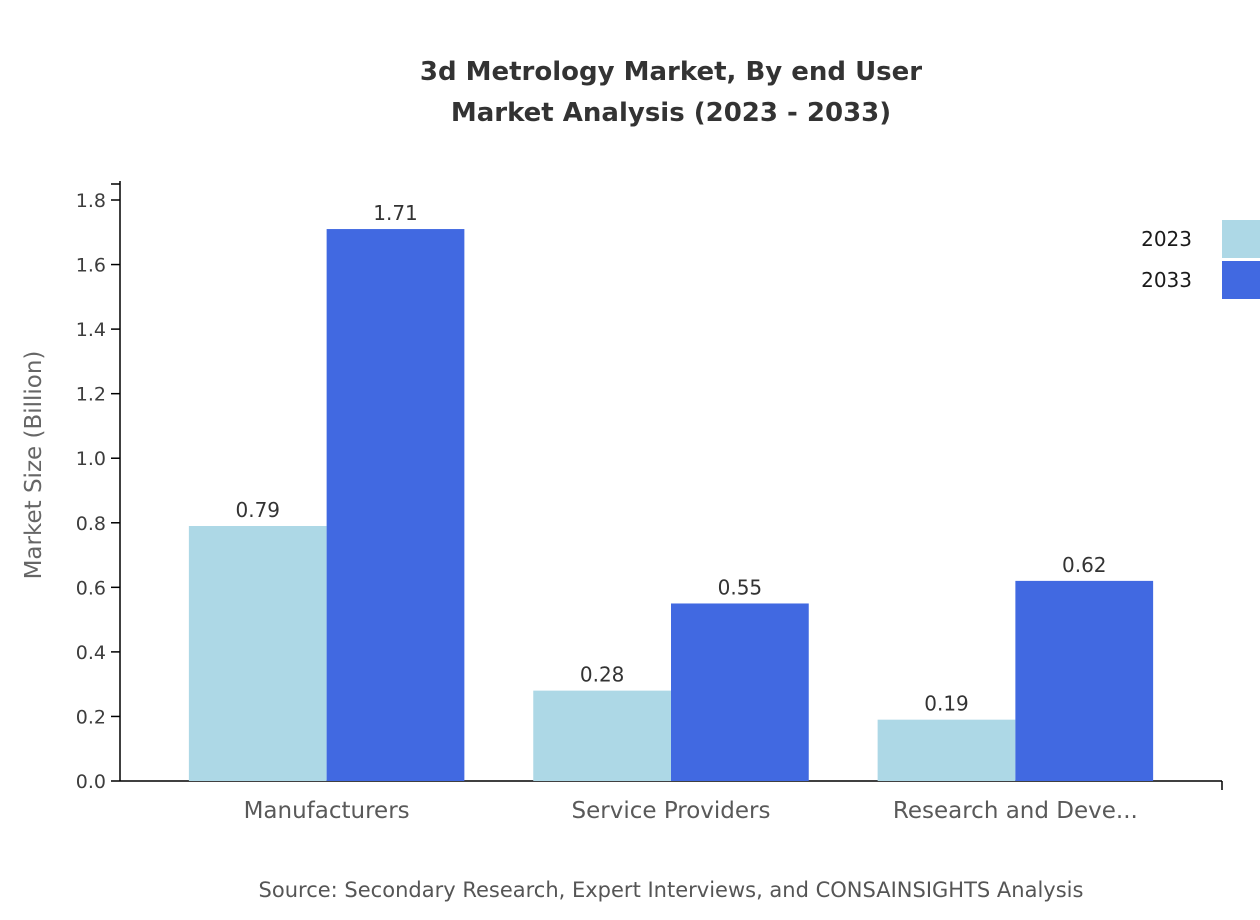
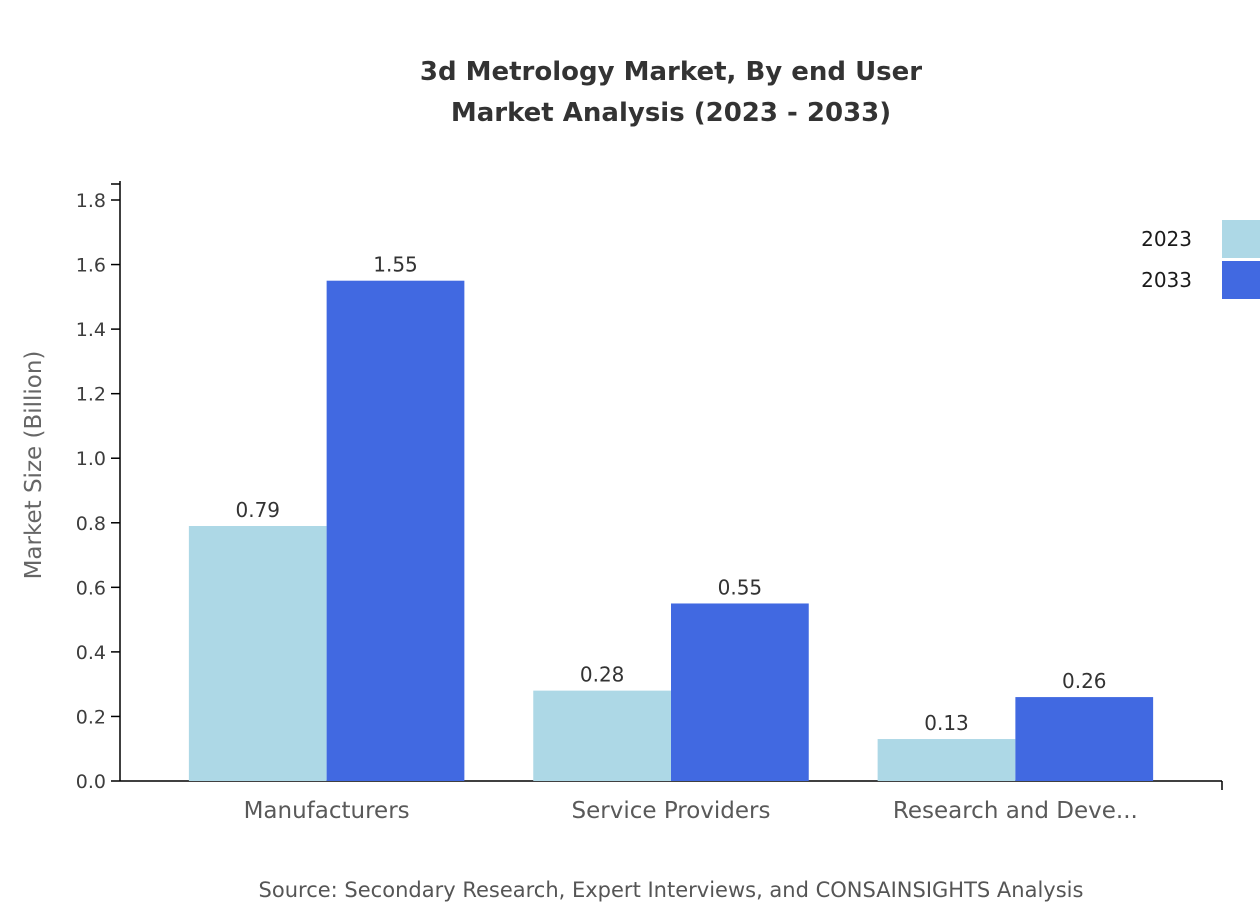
2033/Manufacturers: 1.71 -> 1.55
2023/Research and Deve...: 0.19 -> 0.13
2033/Research and Deve...: 0.62 -> 0.26
